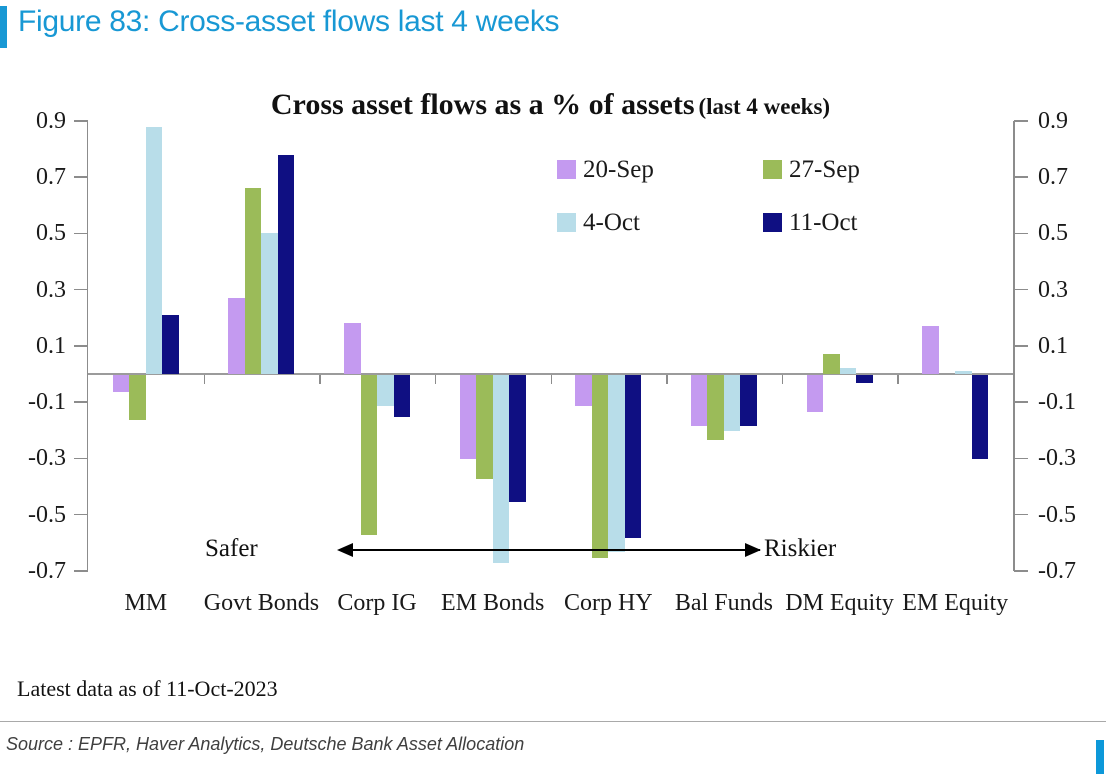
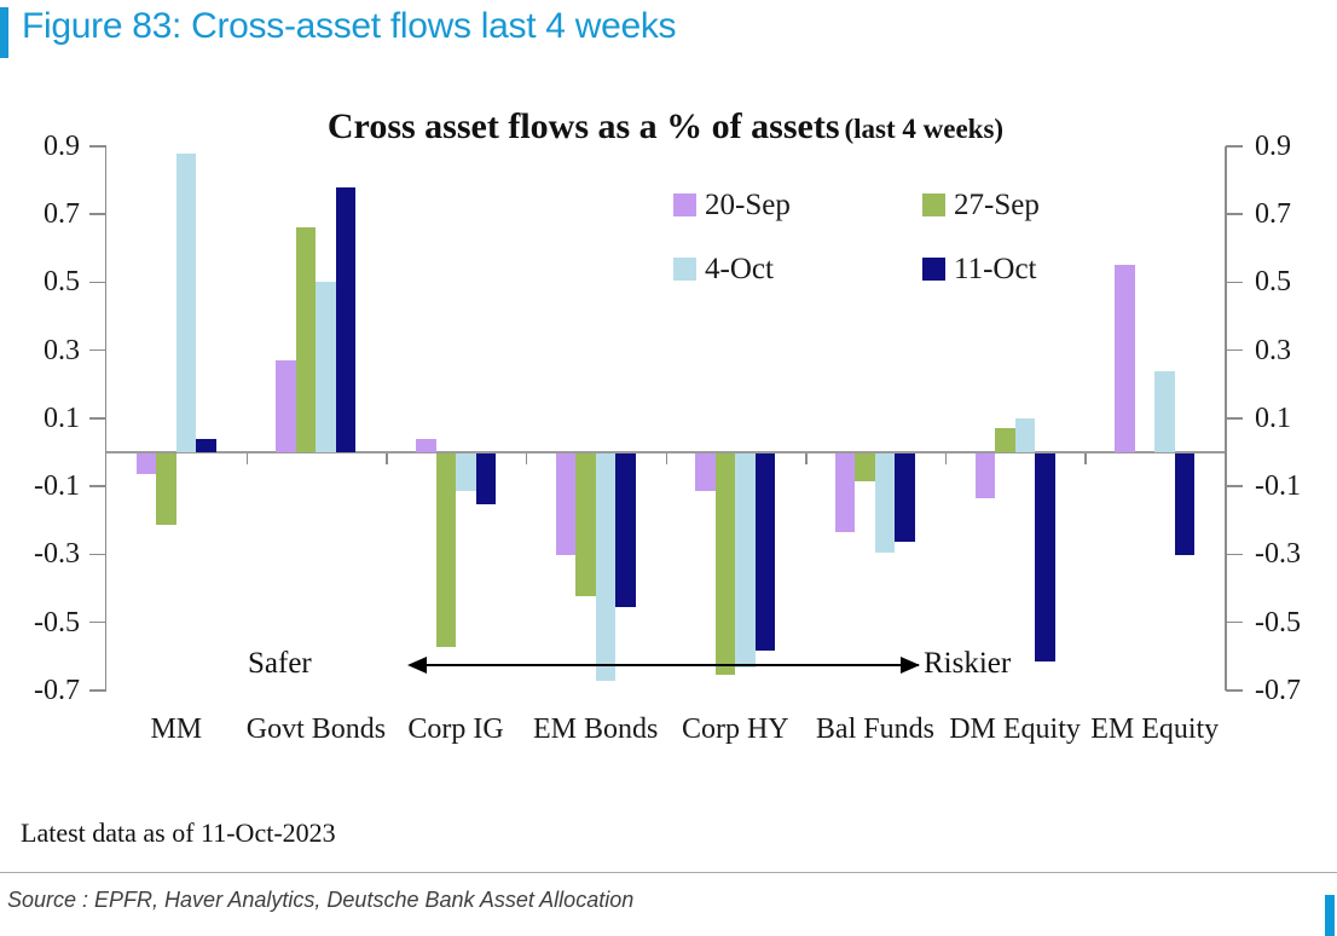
27-Sep/MM: -0.16 -> -0.21
11-Oct/MM: 0.21 -> 0.04
20-Sep/Corp IG: 0.18 -> 0.04
27-Sep/EM Bonds: -0.37 -> -0.42
20-Sep/Bal Funds: -0.18 -> -0.23
27-Sep/Bal Funds: -0.23 -> -0.08
4-Oct/Bal Funds: -0.20 -> -0.29
11-Oct/Bal Funds: -0.18 -> -0.26
4-Oct/DM Equity: 0.02 -> 0.10
11-Oct/DM Equity: -0.03 -> -0.61
20-Sep/EM Equity: 0.17 -> 0.55
4-Oct/EM Equity: 0.01 -> 0.24
